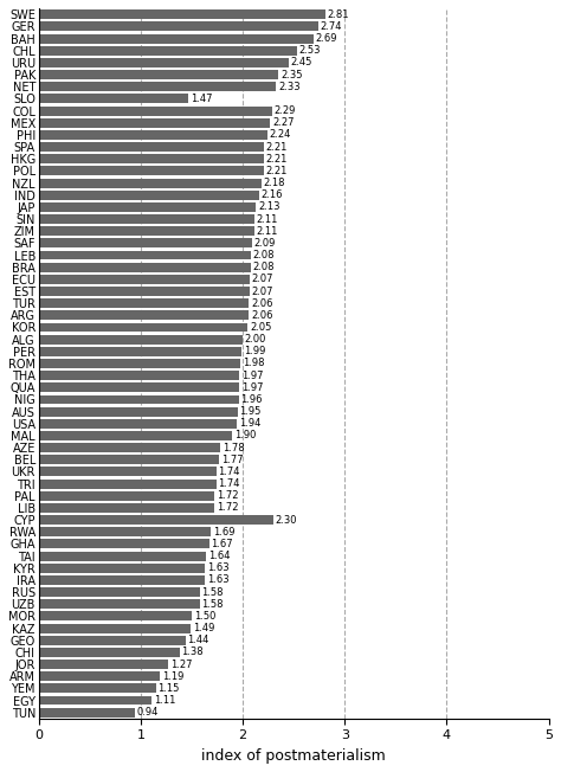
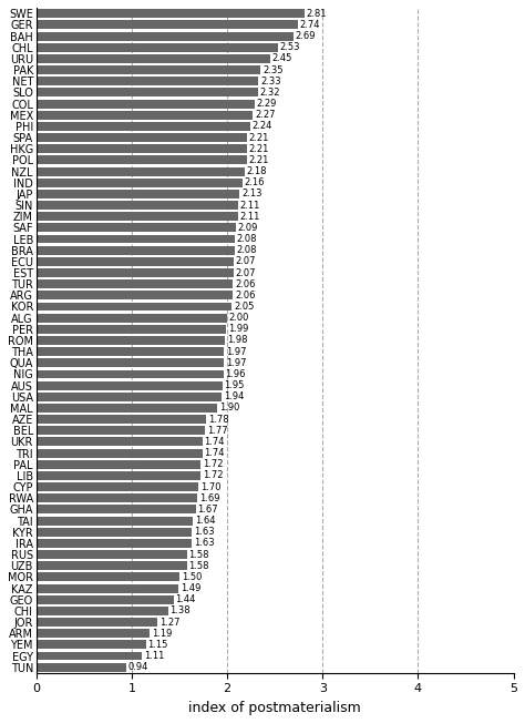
SLO: 1.47 -> 2.32
CYP: 2.30 -> 1.70
